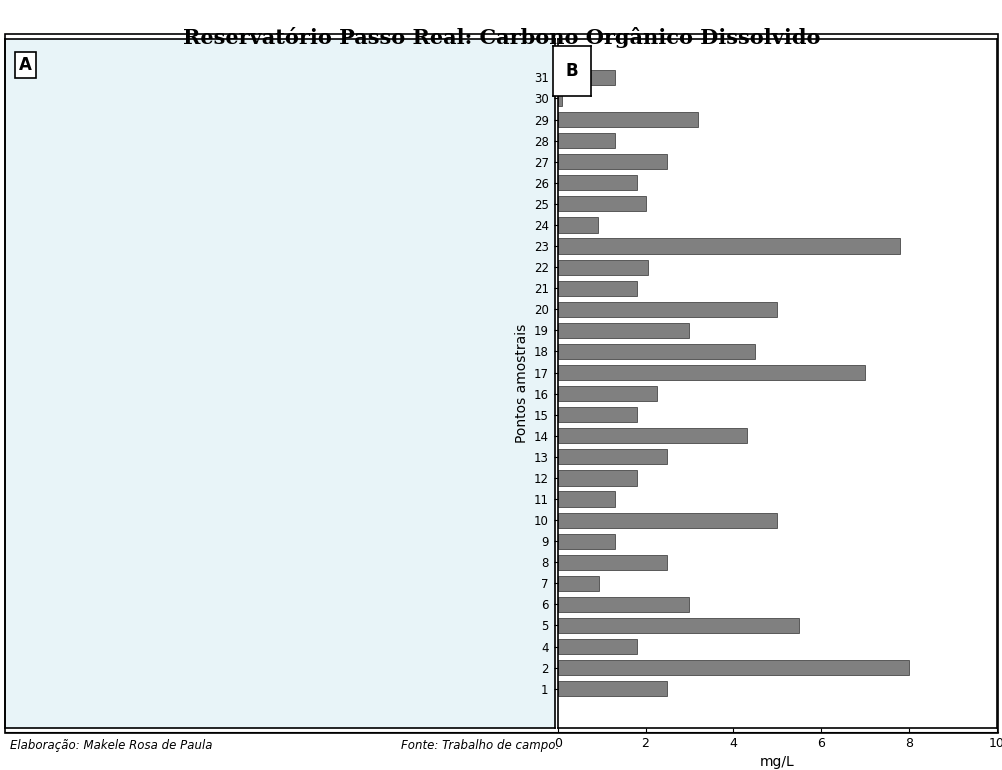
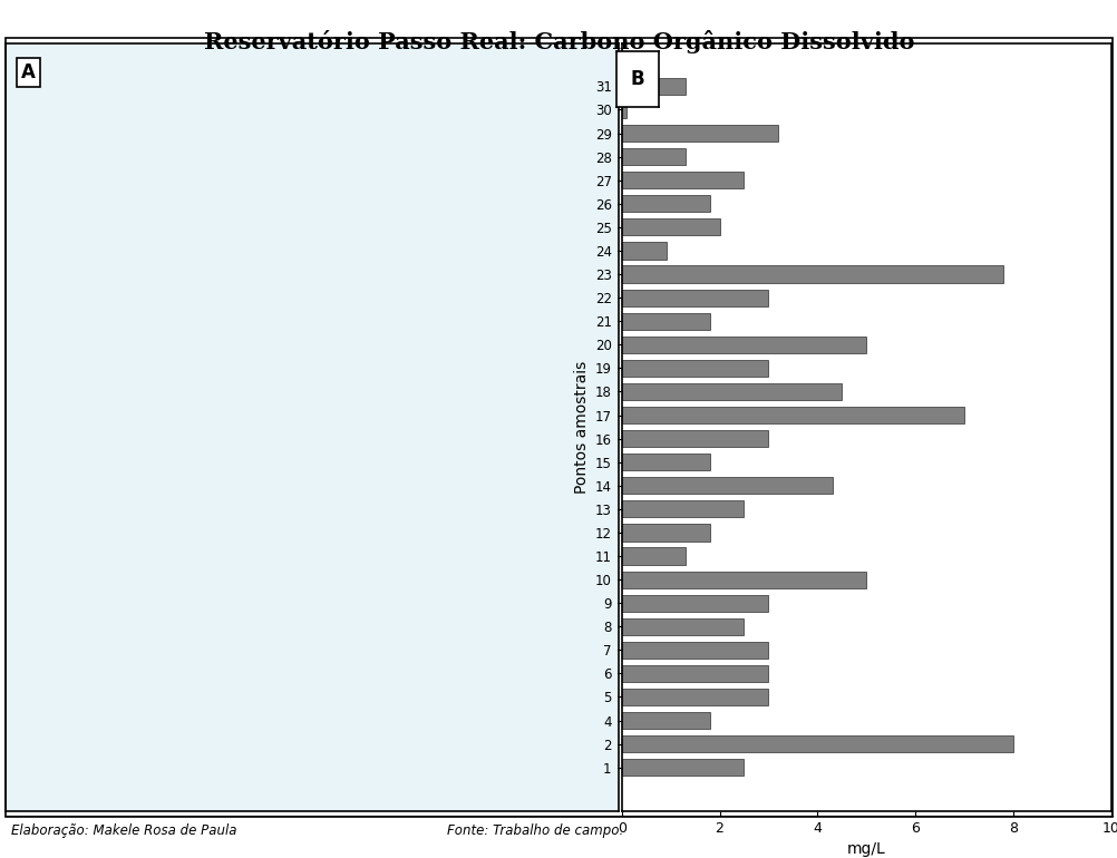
22: 2.05 -> 3.00
16: 2.25 -> 3.00
9: 1.30 -> 3.00
7: 0.95 -> 3.00
5: 5.50 -> 3.00
